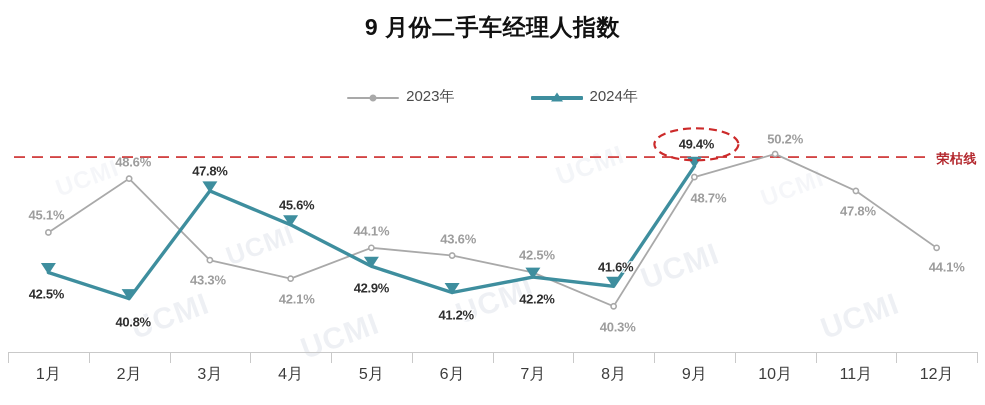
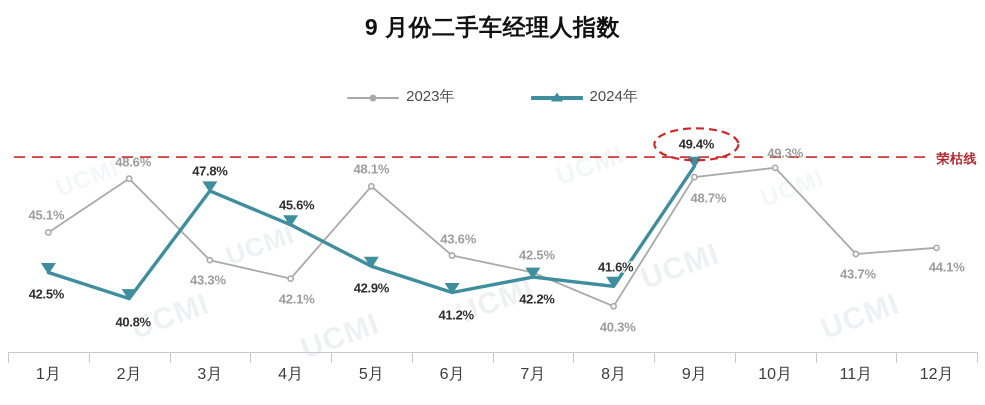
2023年/5月: 44.1% -> 48.1%
2023年/10月: 50.2% -> 49.3%
2023年/11月: 47.8% -> 43.7%
